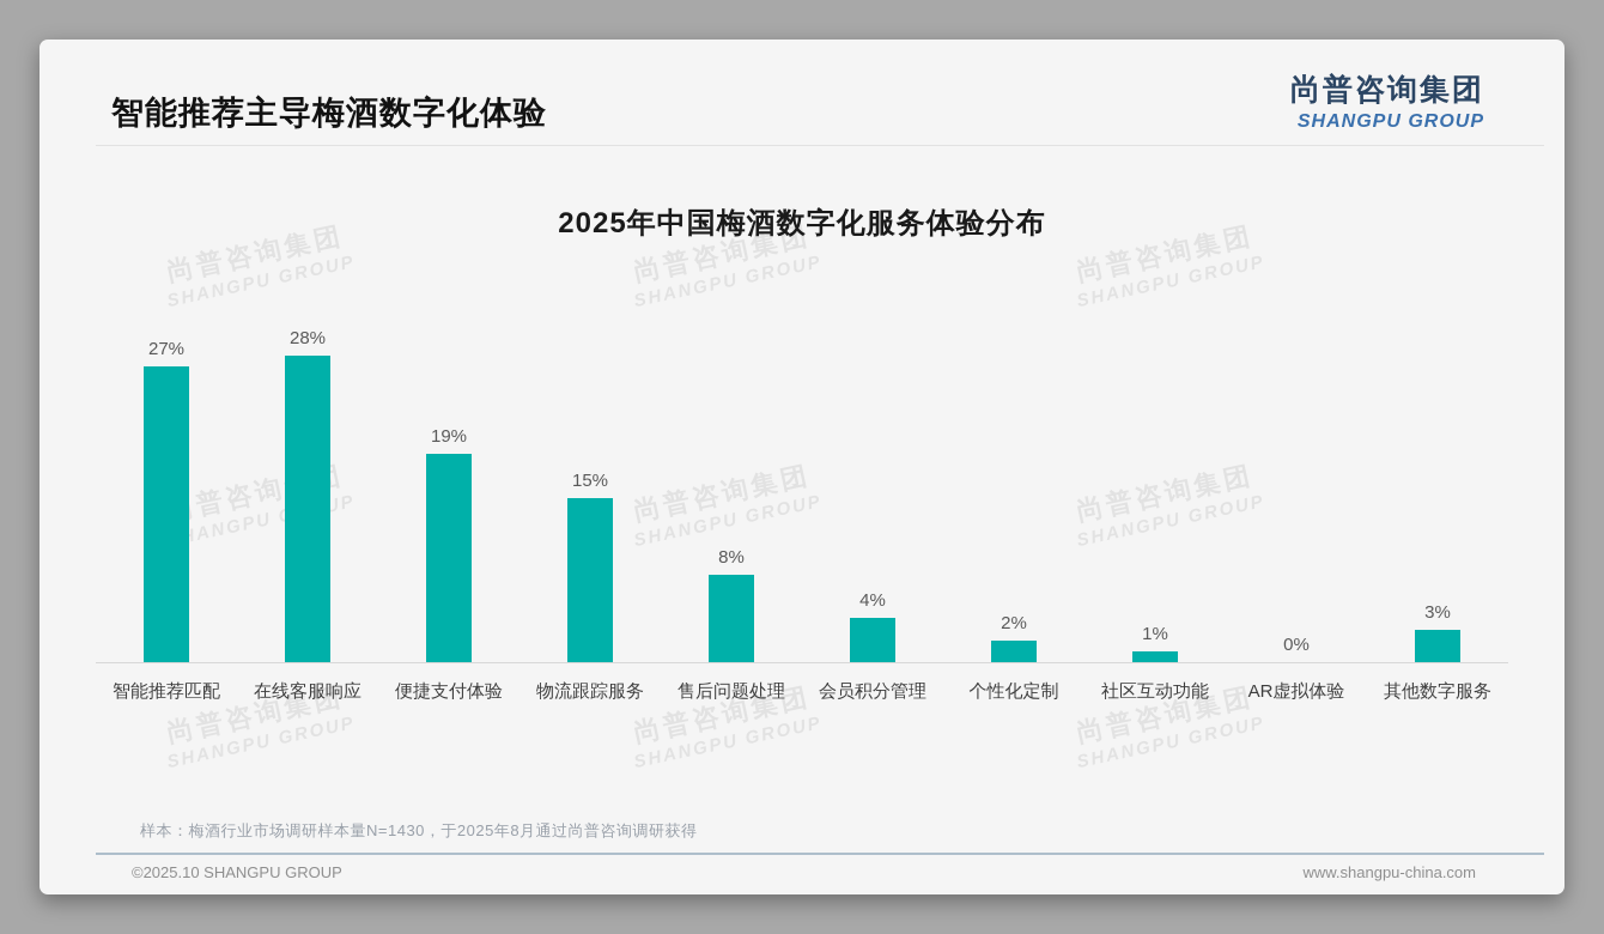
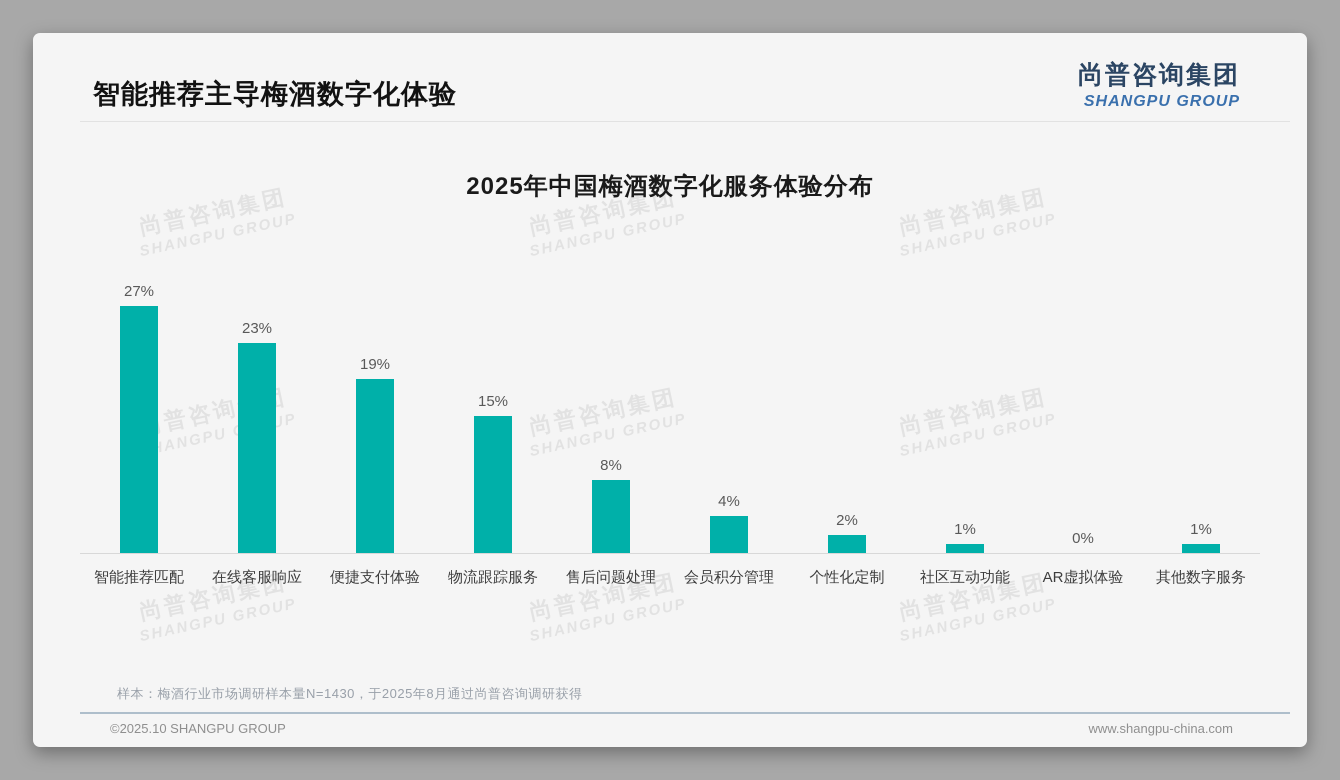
在线客服响应: 28% -> 23%
其他数字服务: 3% -> 1%
